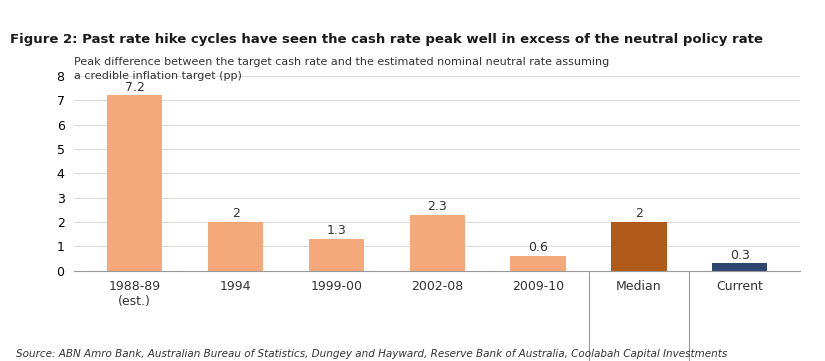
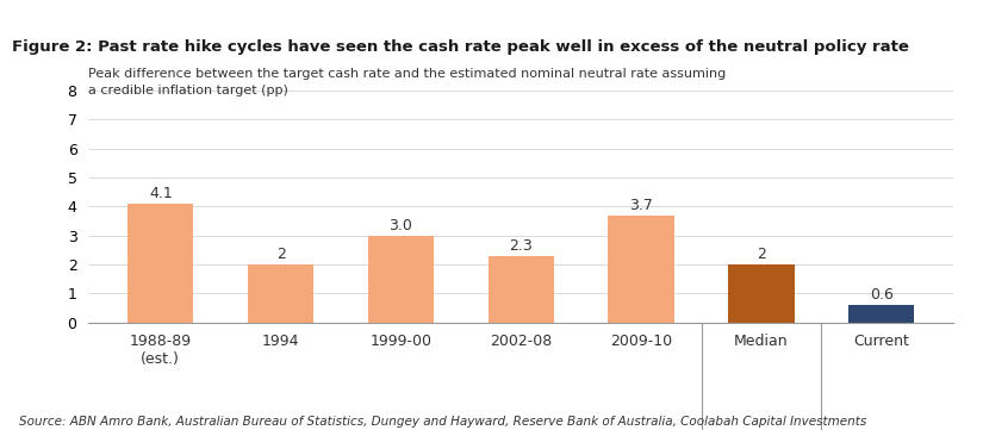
1988-89 (est.): 7.2 -> 4.1
1999-00: 1.3 -> 3.0
2009-10: 0.6 -> 3.7
Current: 0.3 -> 0.6
